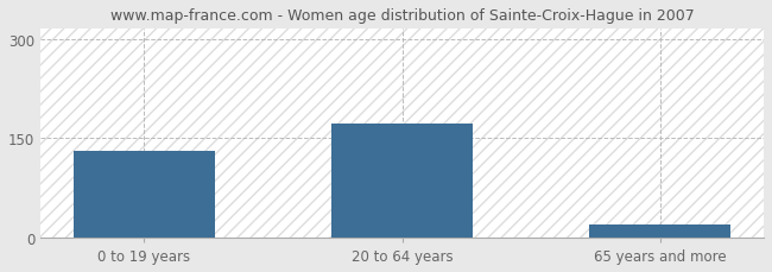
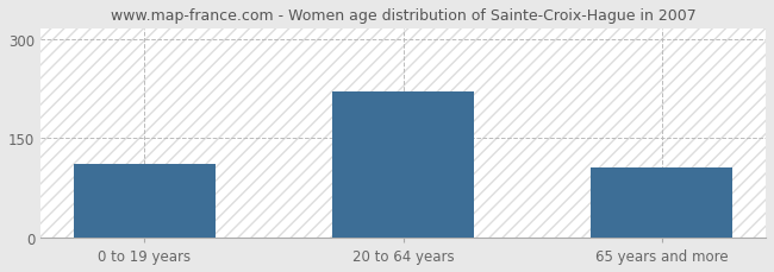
0 to 19 years: 131 -> 112
20 to 64 years: 172 -> 220
65 years and more: 20 -> 106
